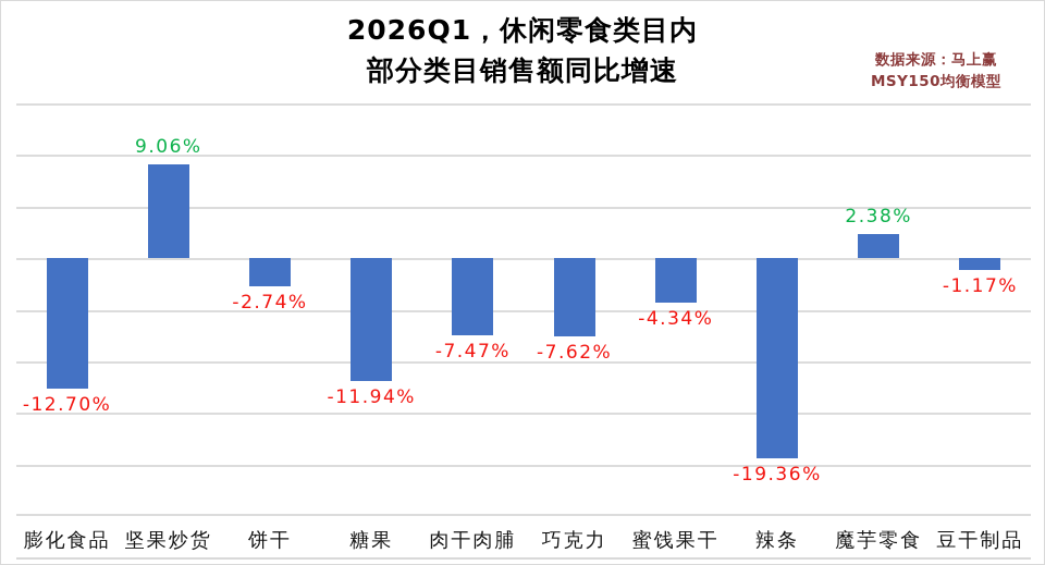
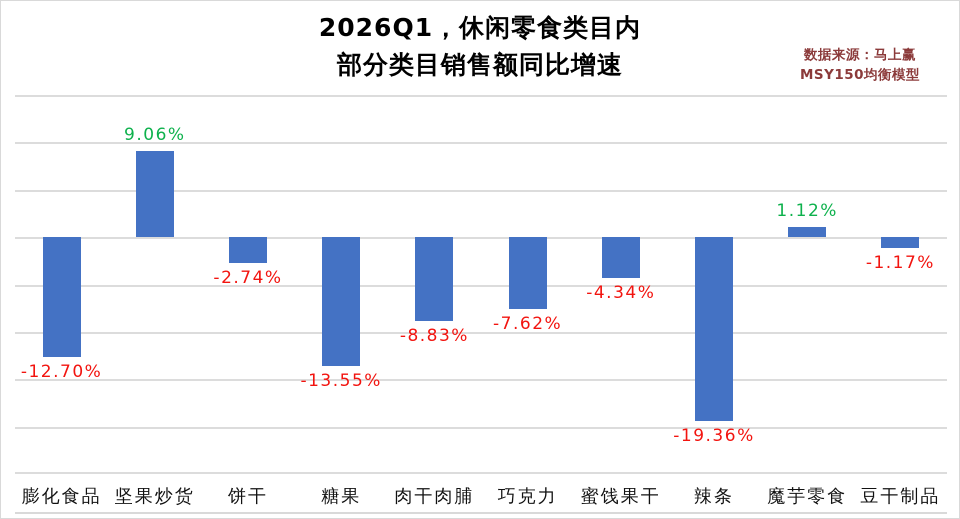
糖果: -11.94% -> -13.55%
肉干肉脯: -7.47% -> -8.83%
魔芋零食: 2.38% -> 1.12%
